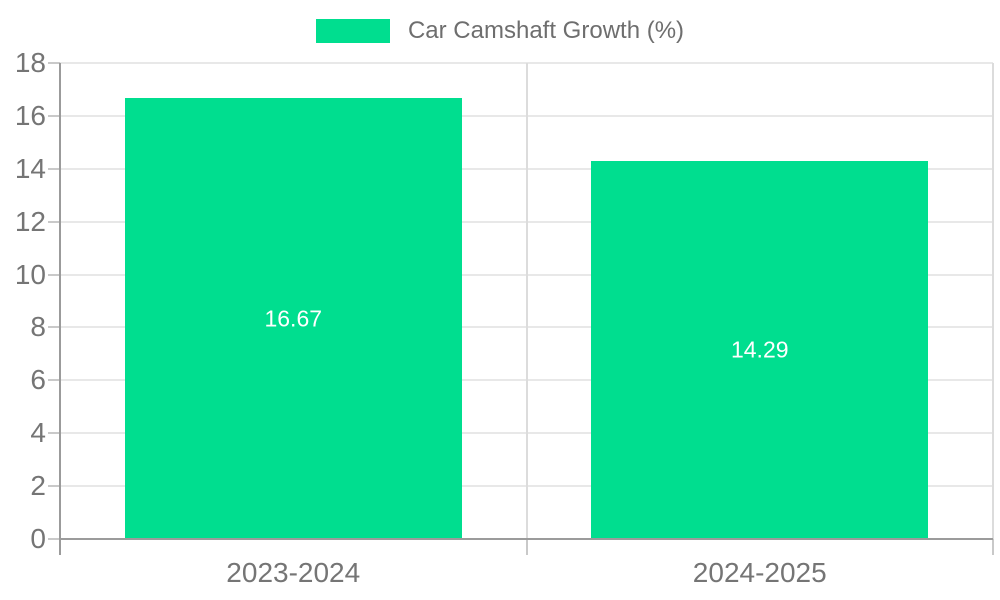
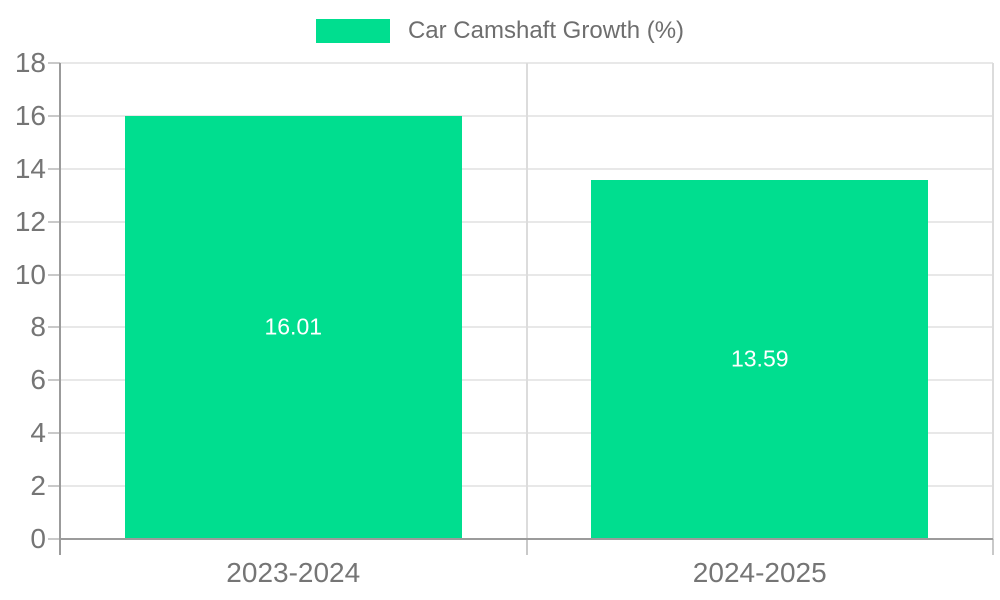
2023-2024: 16.67 -> 16.01
2024-2025: 14.29 -> 13.59
